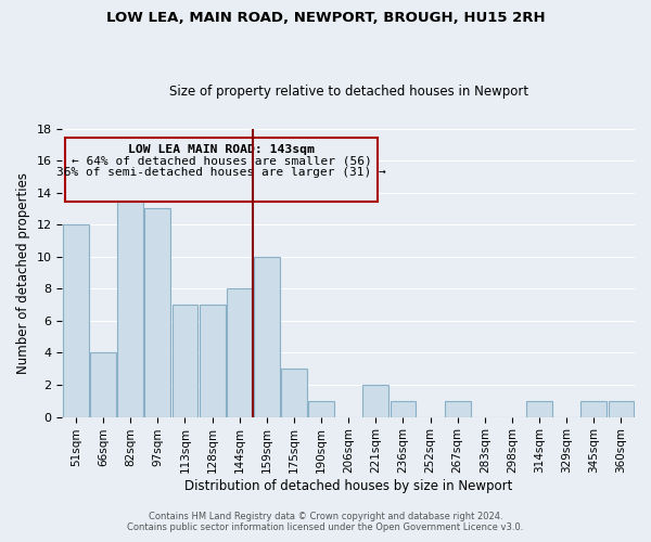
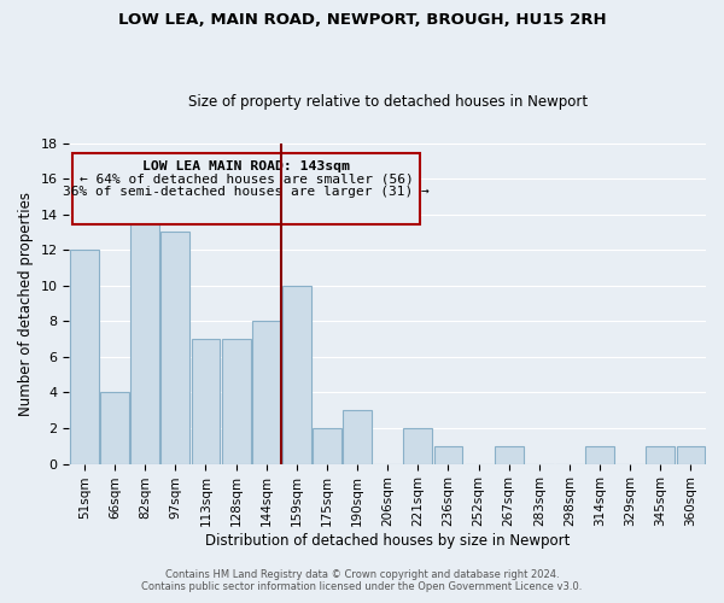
175sqm: 3 -> 2
190sqm: 1 -> 3
